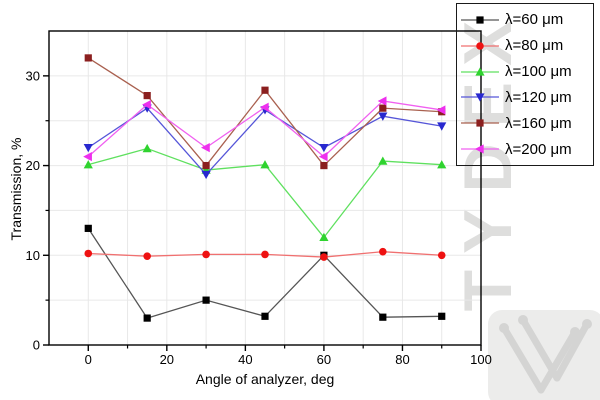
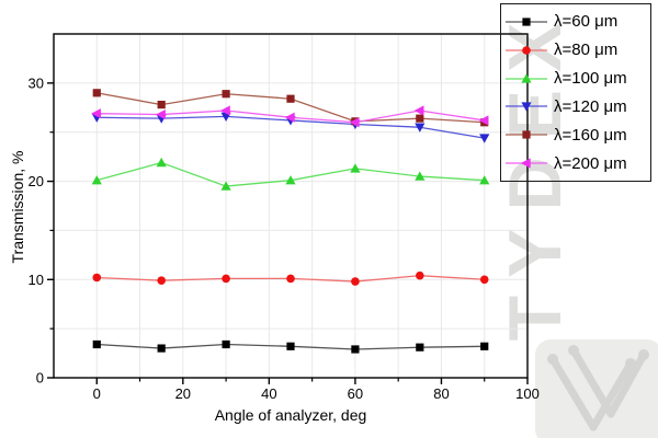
λ=60 μm/0: 13 -> 3
λ=120 μm/0: 22 -> 26
λ=160 μm/0: 32 -> 29
λ=200 μm/0: 21 -> 27
λ=60 μm/30: 5 -> 3
λ=120 μm/30: 19 -> 27
λ=160 μm/30: 20 -> 29
λ=200 μm/30: 22 -> 27
λ=60 μm/60: 10 -> 3
λ=100 μm/60: 12 -> 21
λ=120 μm/60: 22 -> 26
λ=160 μm/60: 20 -> 26
λ=200 μm/60: 21 -> 26
